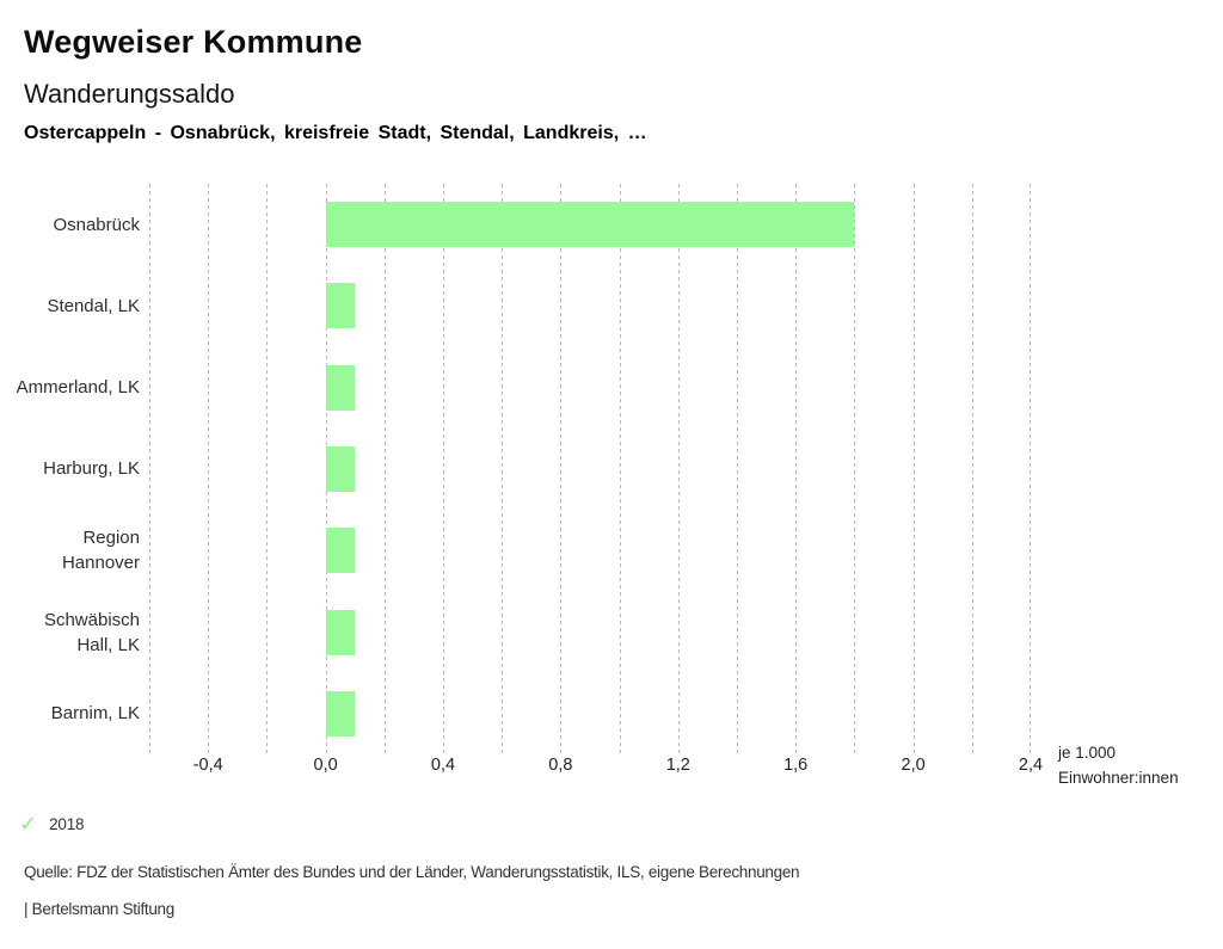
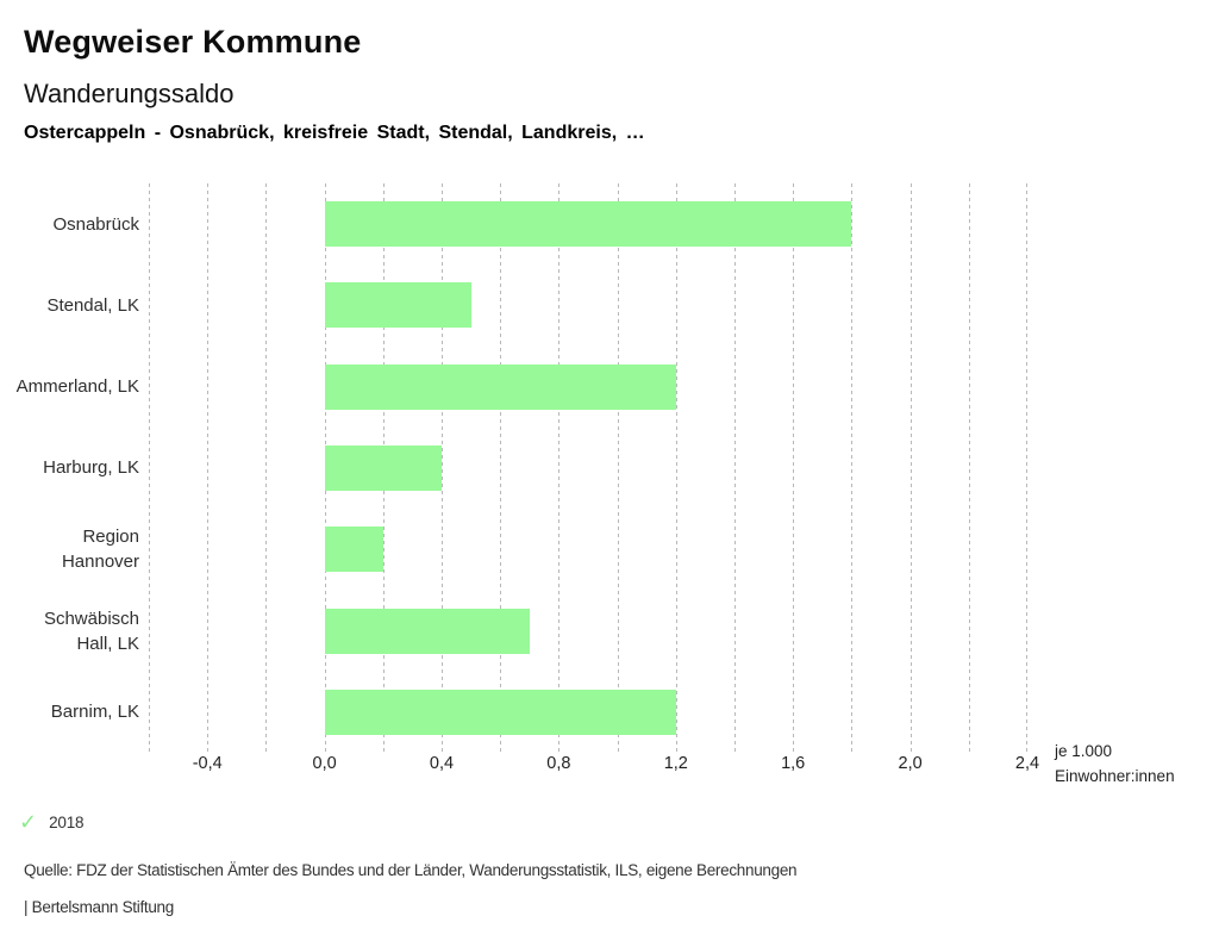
Stendal, LK: 0,1 -> 0,5
Ammerland, LK: 0,1 -> 1,2
Harburg, LK: 0,1 -> 0,4
Region Hannover: 0,1 -> 0,2
Schwäbisch Hall, LK: 0,1 -> 0,7
Barnim, LK: 0,1 -> 1,2
